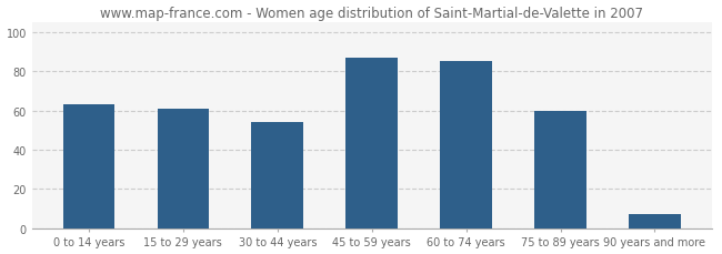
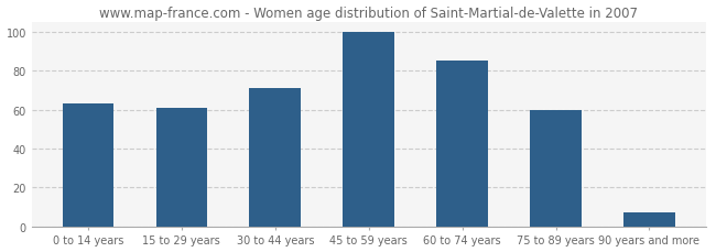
30 to 44 years: 54 -> 71
45 to 59 years: 87 -> 100
